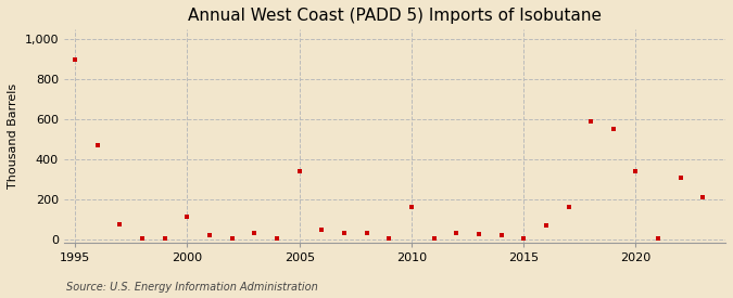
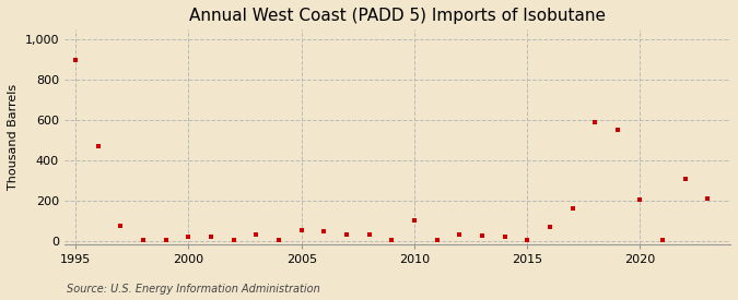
2000: 110 -> 20
2005: 340 -> 50
2010: 160 -> 100
2020: 340 -> 200
